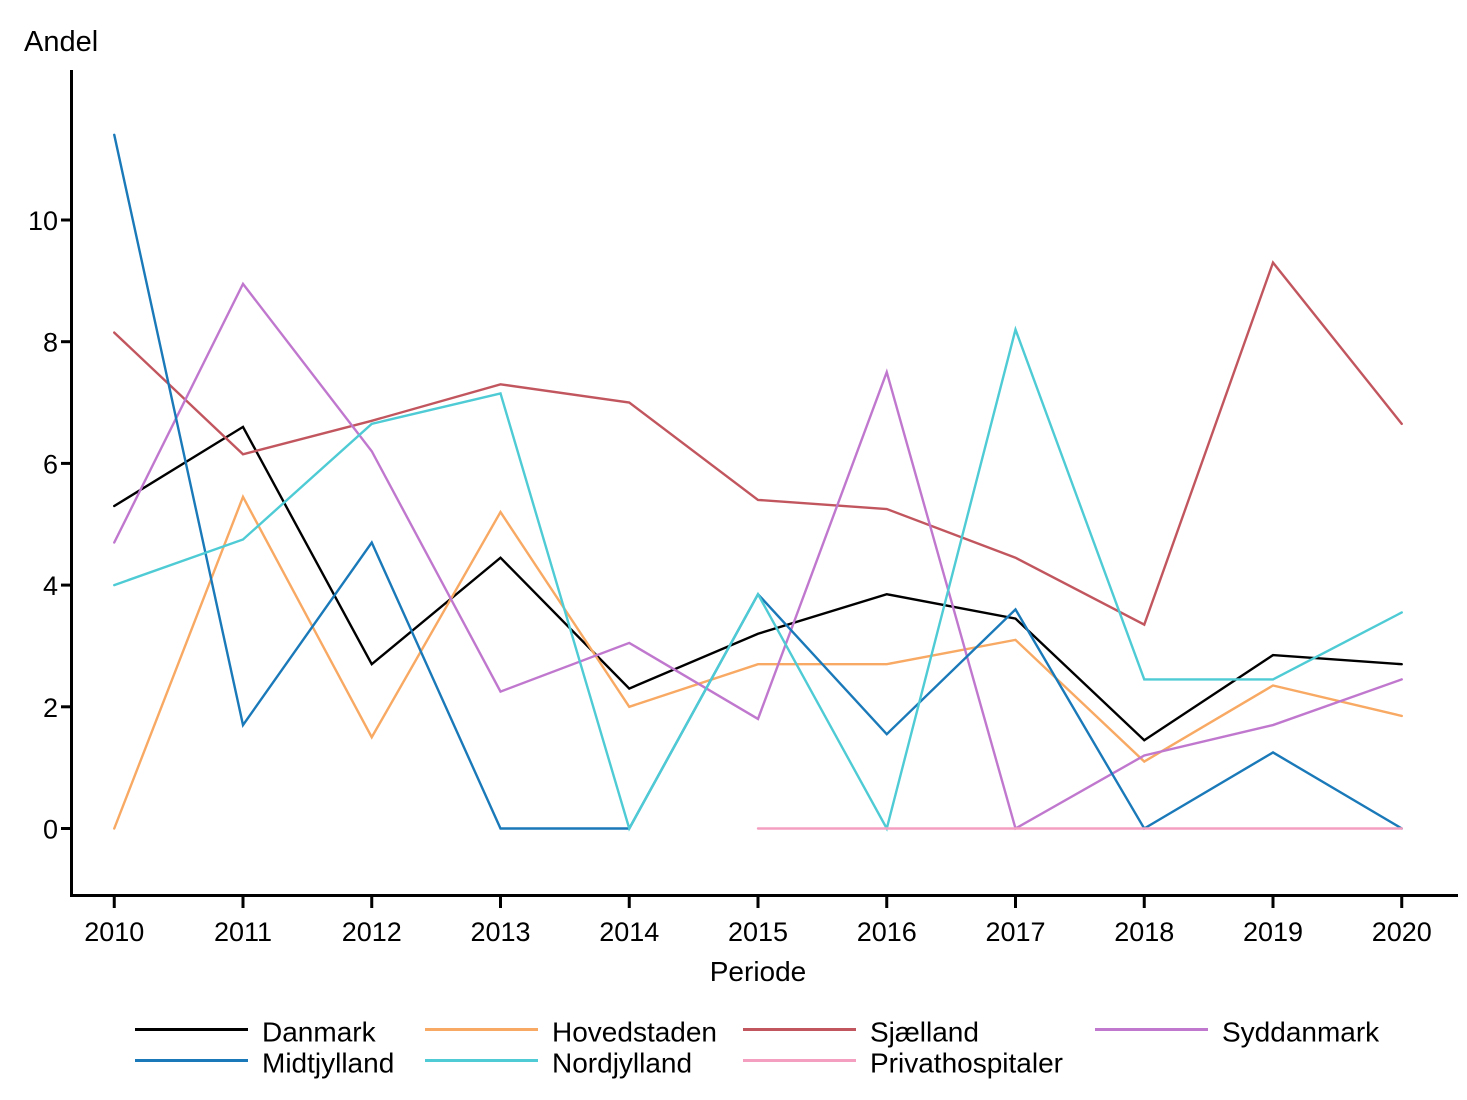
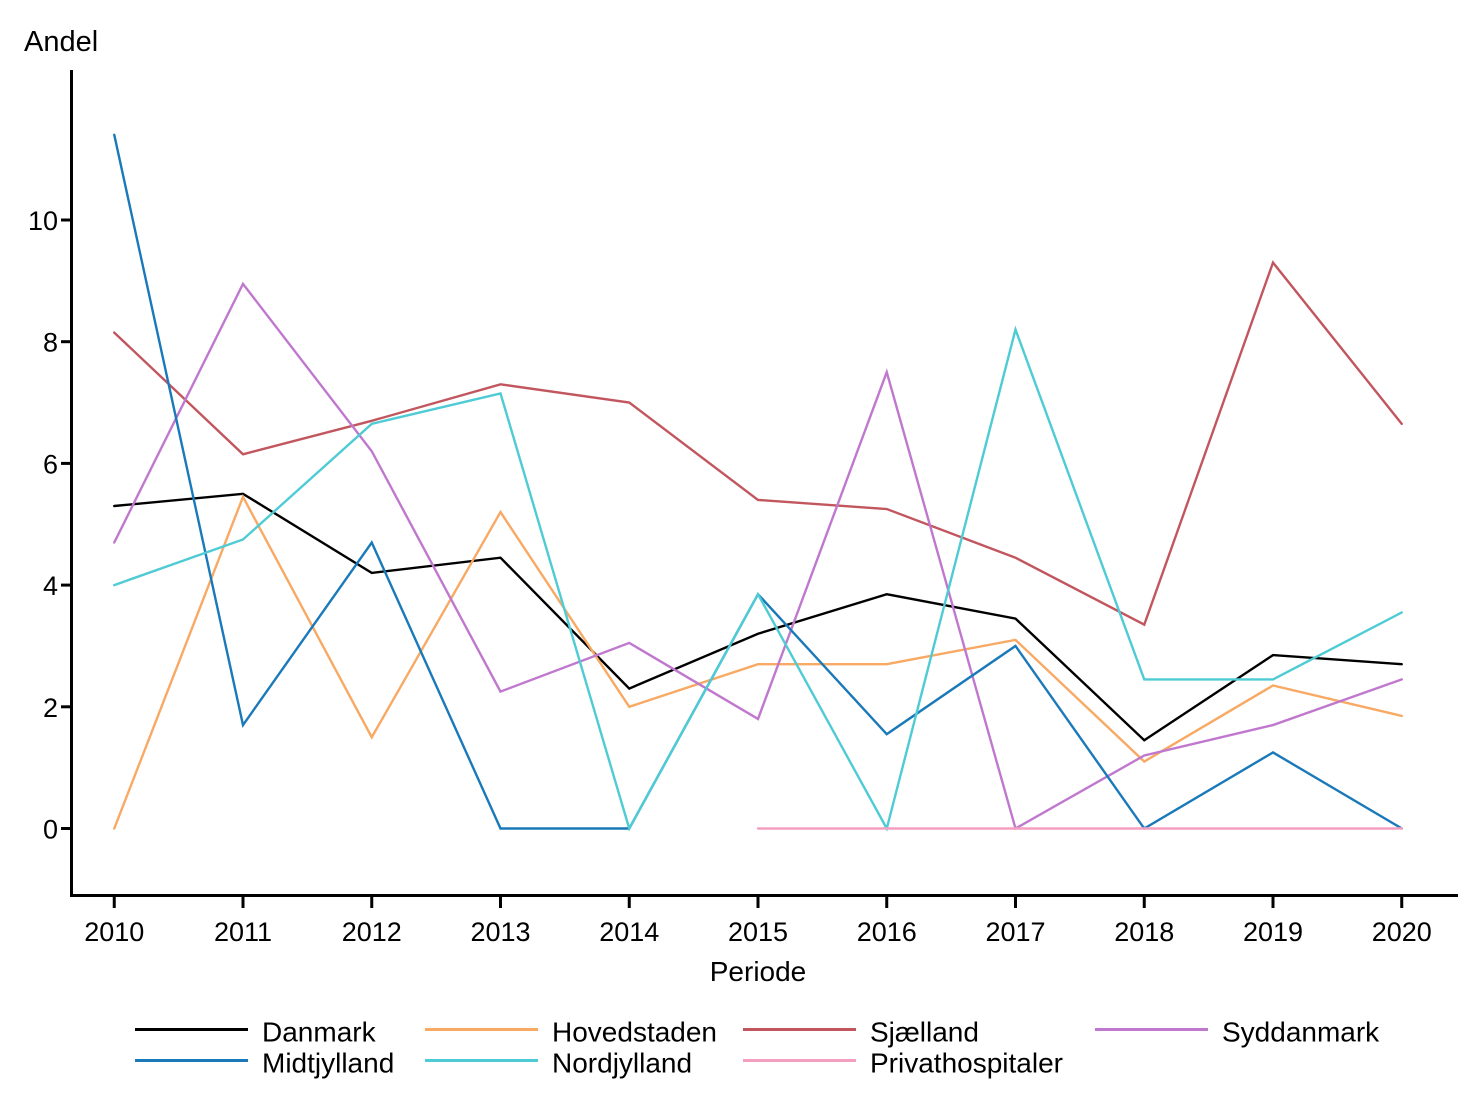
Danmark/2011: 6.6 -> 5.5
Danmark/2012: 2.7 -> 4.2
Midtjylland/2017: 3.6 -> 3.0
